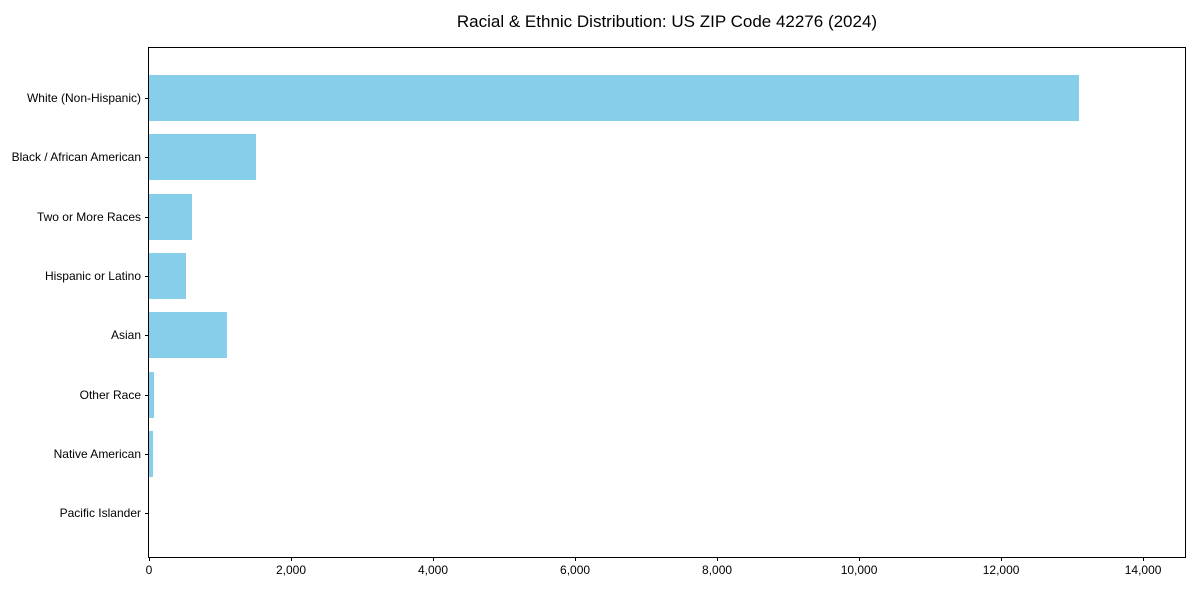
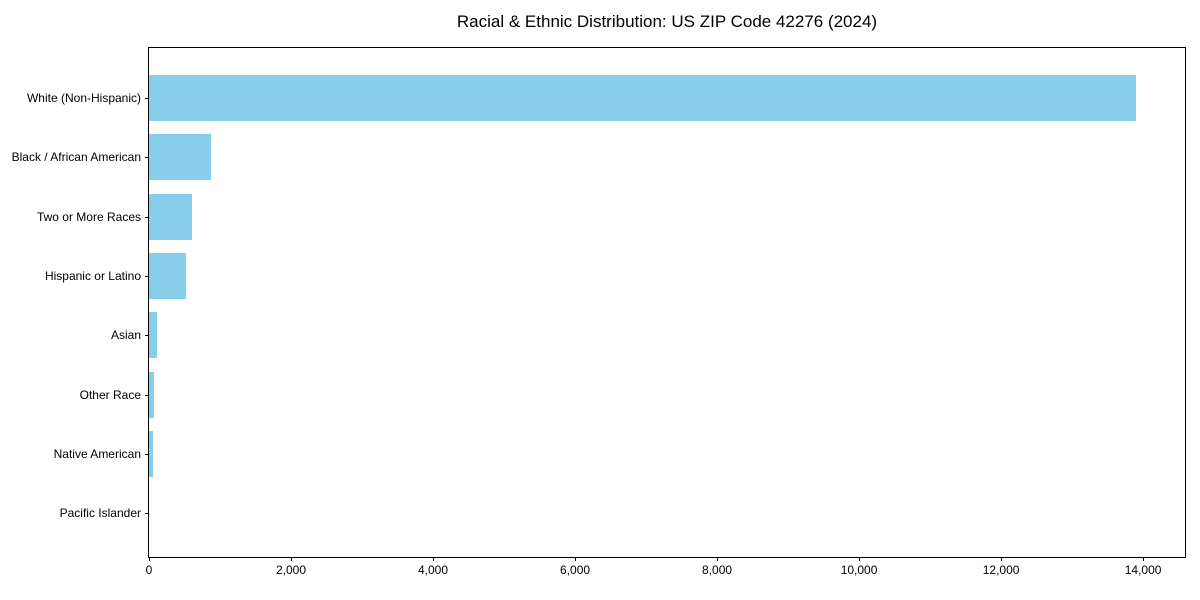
White (Non-Hispanic): 13100 -> 13900
Black / African American: 1500 -> 900
Asian: 1100 -> 100
